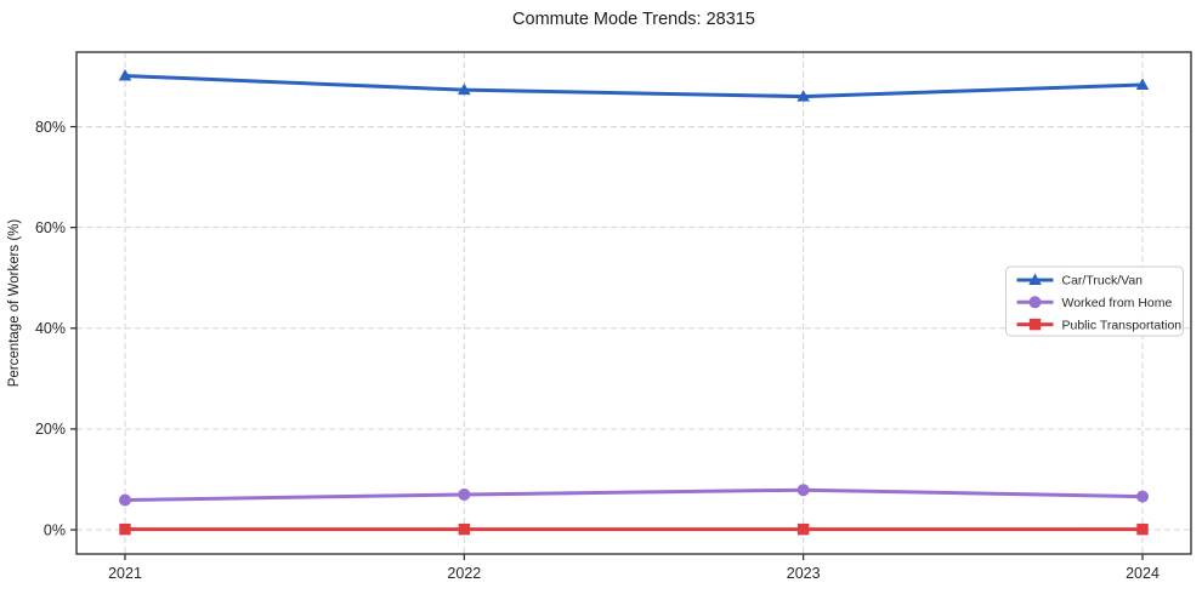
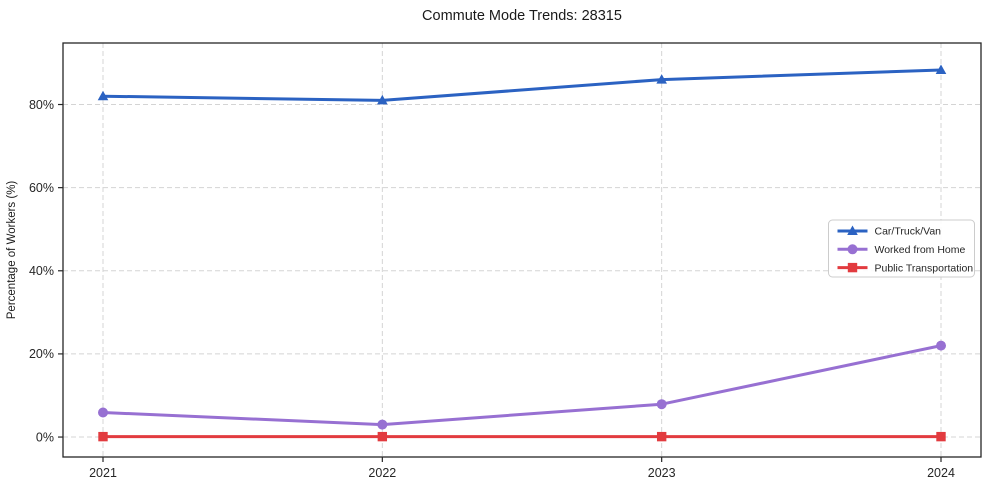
Car/Truck/Van/2021: 90% -> 82%
Car/Truck/Van/2022: 87% -> 81%
Worked from Home/2022: 7% -> 3%
Worked from Home/2024: 7% -> 22%
